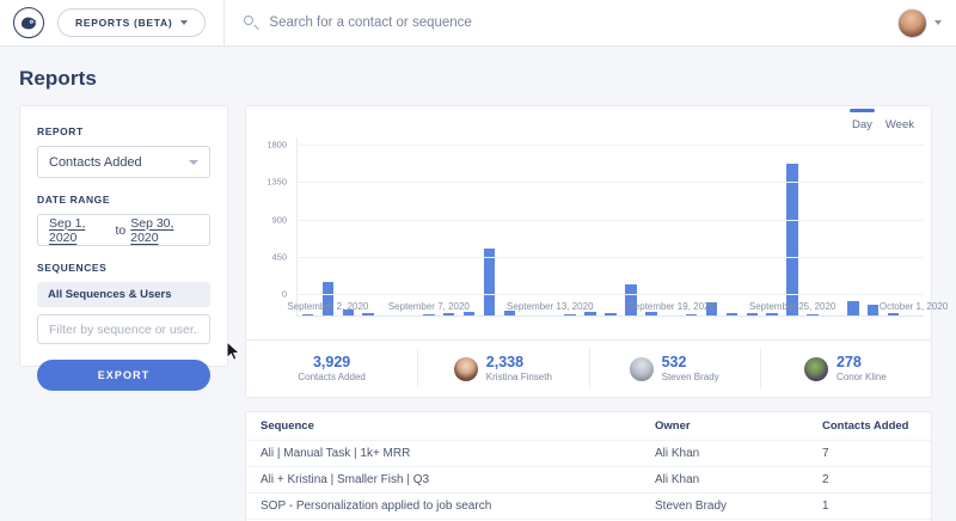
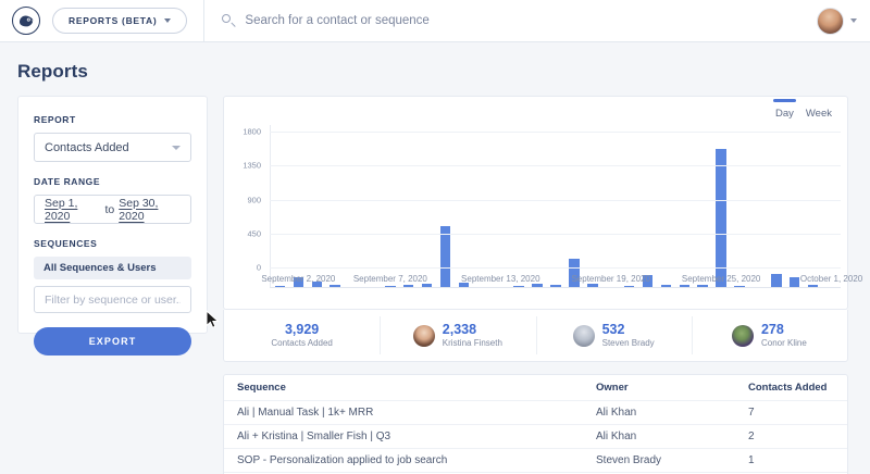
September 2, 2020: 400 -> 100
